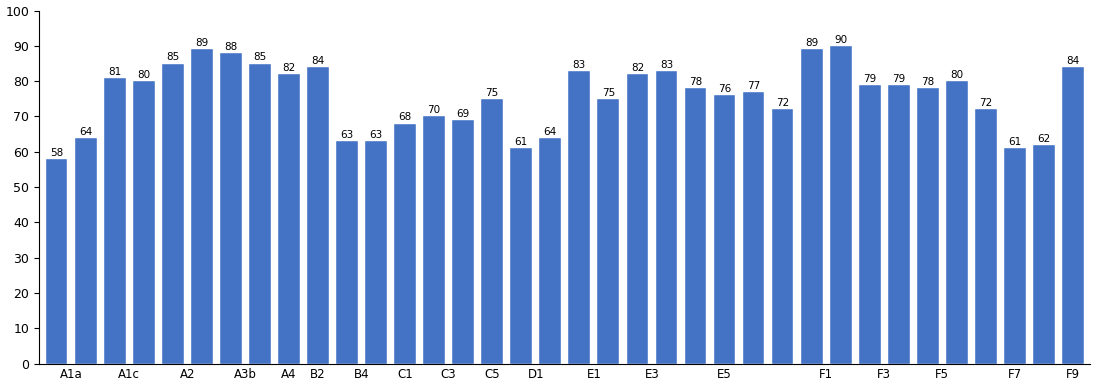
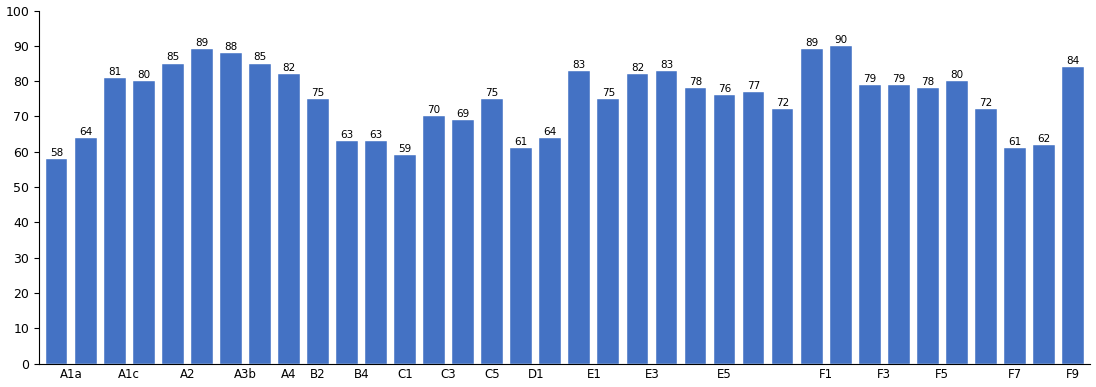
B2: 84 -> 75
C1: 68 -> 59
